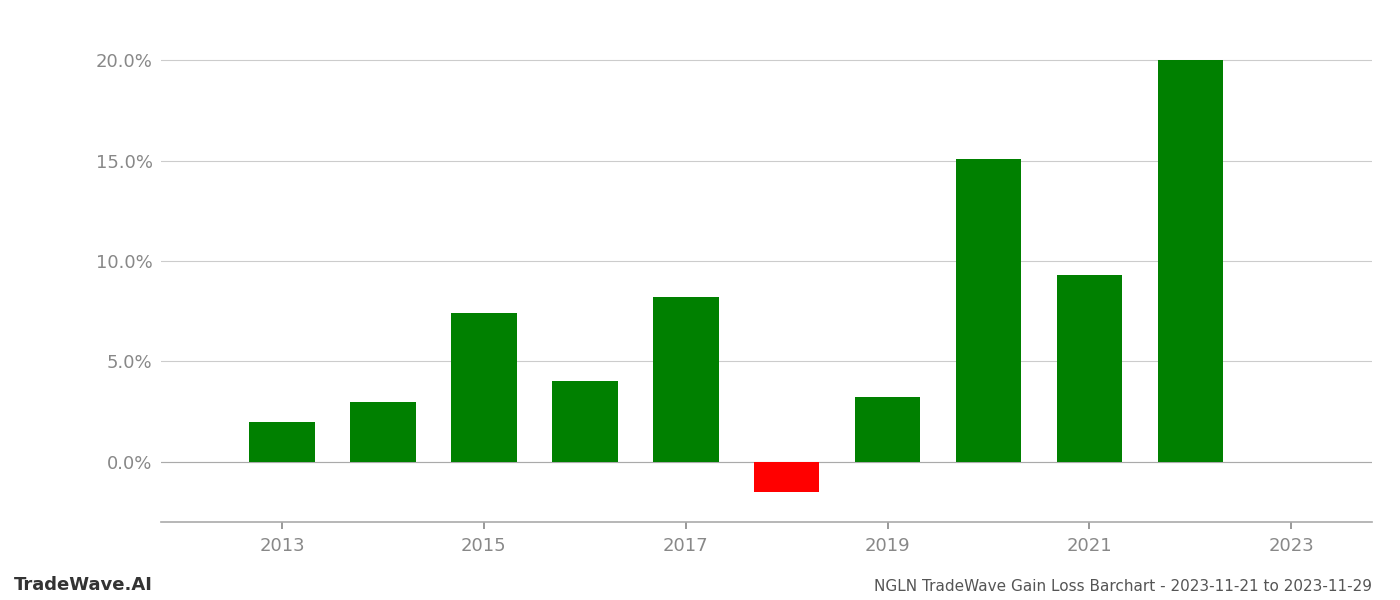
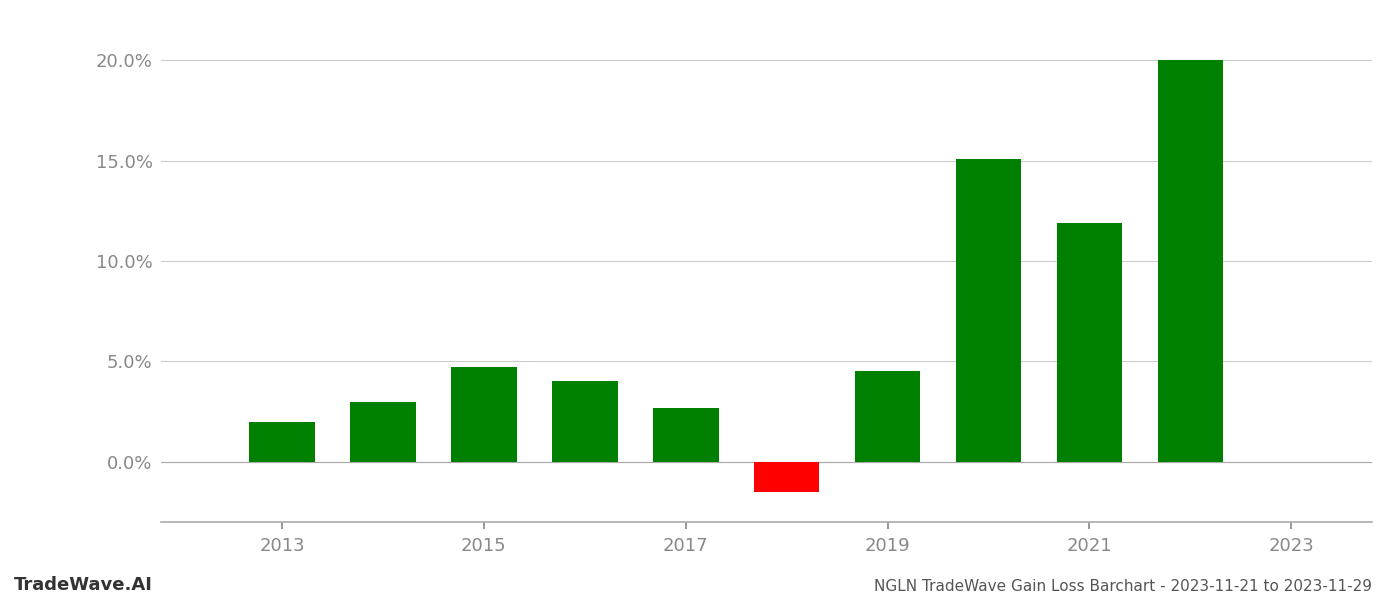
2015: 7.4% -> 4.7%
2017: 8.2% -> 2.7%
2019: 3.2% -> 4.5%
2021: 9.3% -> 11.9%
